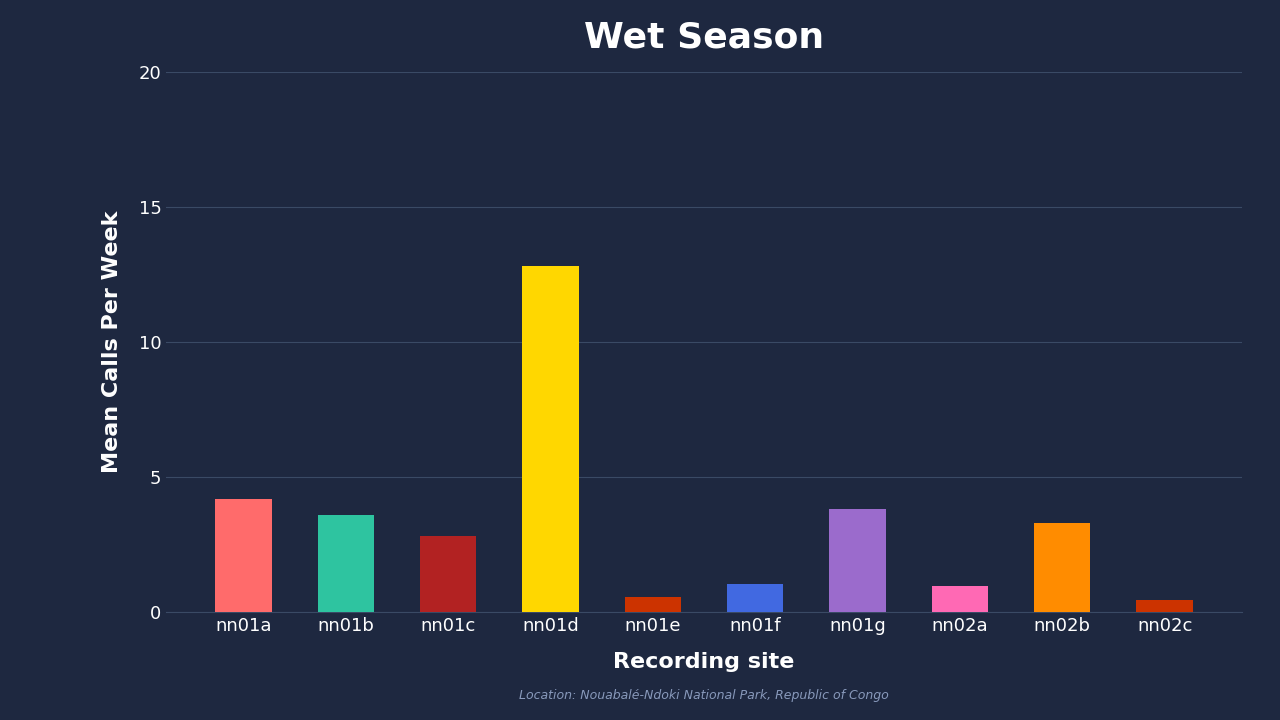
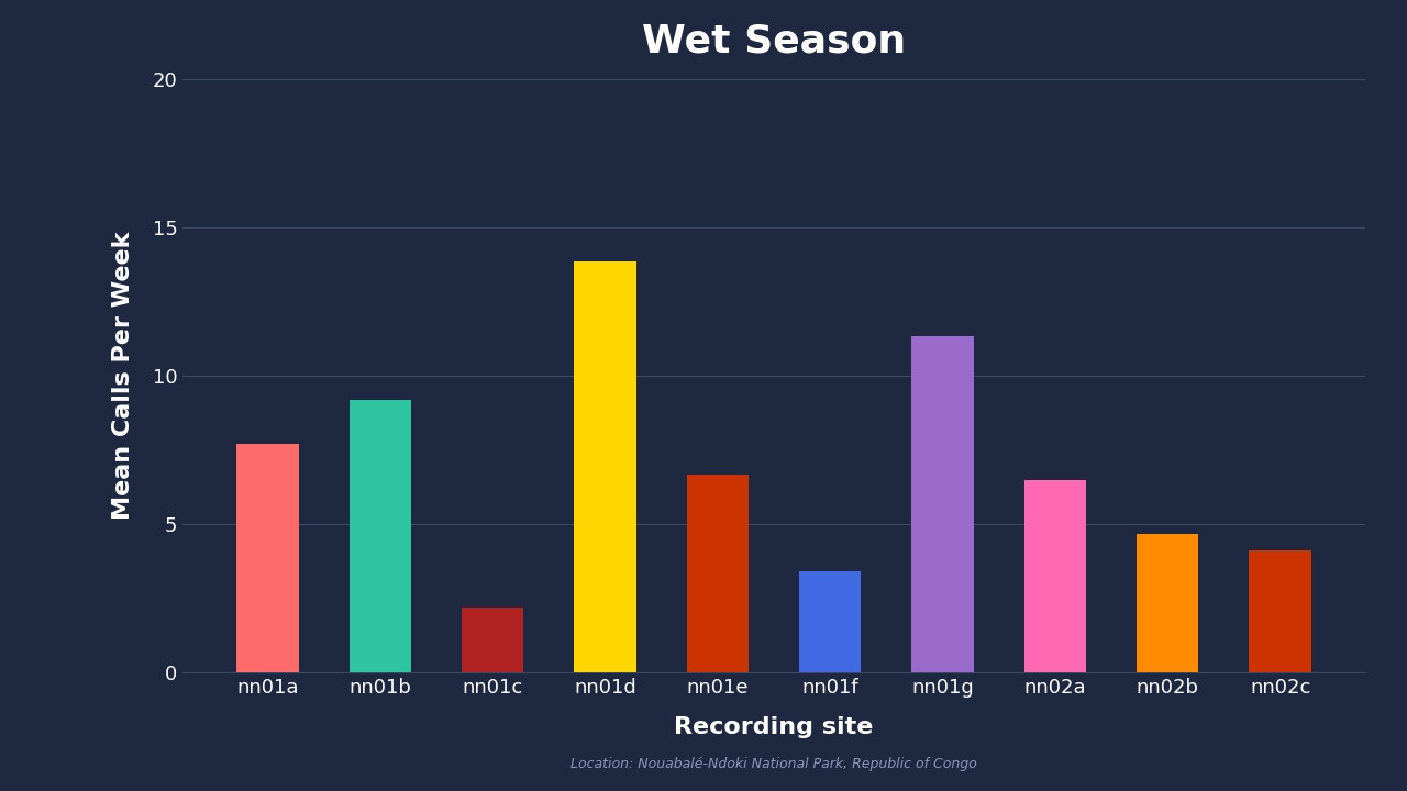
nn01a: 4.20 -> 7.70
nn01b: 3.60 -> 9.20
nn01c: 2.80 -> 2.20
nn01d: 12.80 -> 13.85
nn01e: 0.55 -> 6.65
nn01f: 1.05 -> 3.40
nn01g: 3.80 -> 11.35
nn02a: 0.95 -> 6.50
nn02b: 3.30 -> 4.65
nn02c: 0.45 -> 4.10
